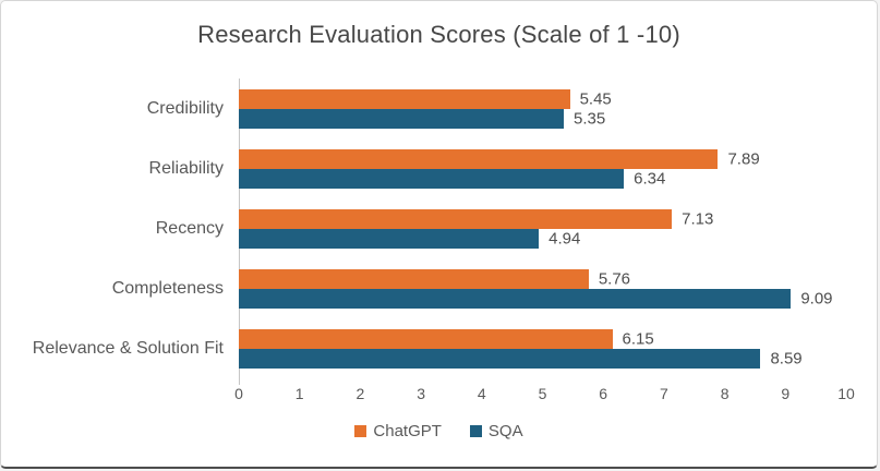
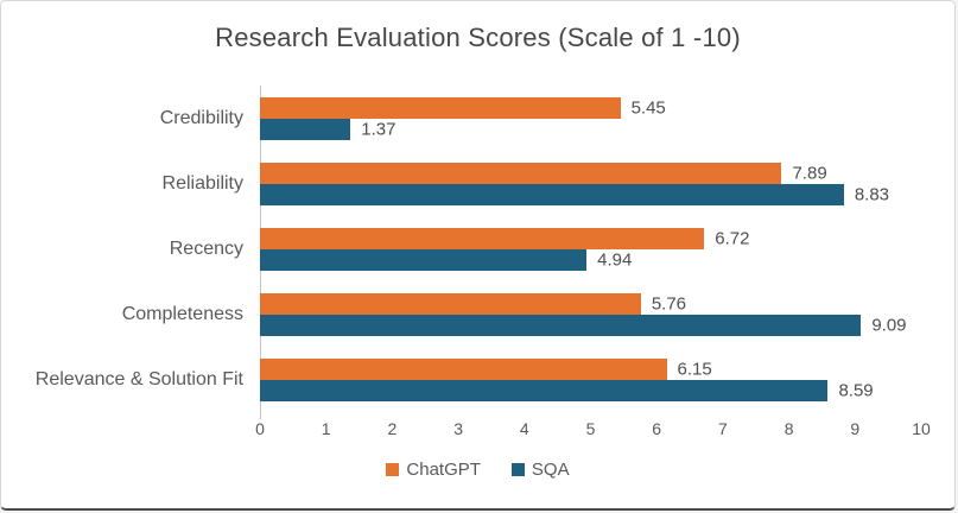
SQA/Credibility: 5.35 -> 1.37
SQA/Reliability: 6.34 -> 8.83
ChatGPT/Recency: 7.13 -> 6.72
